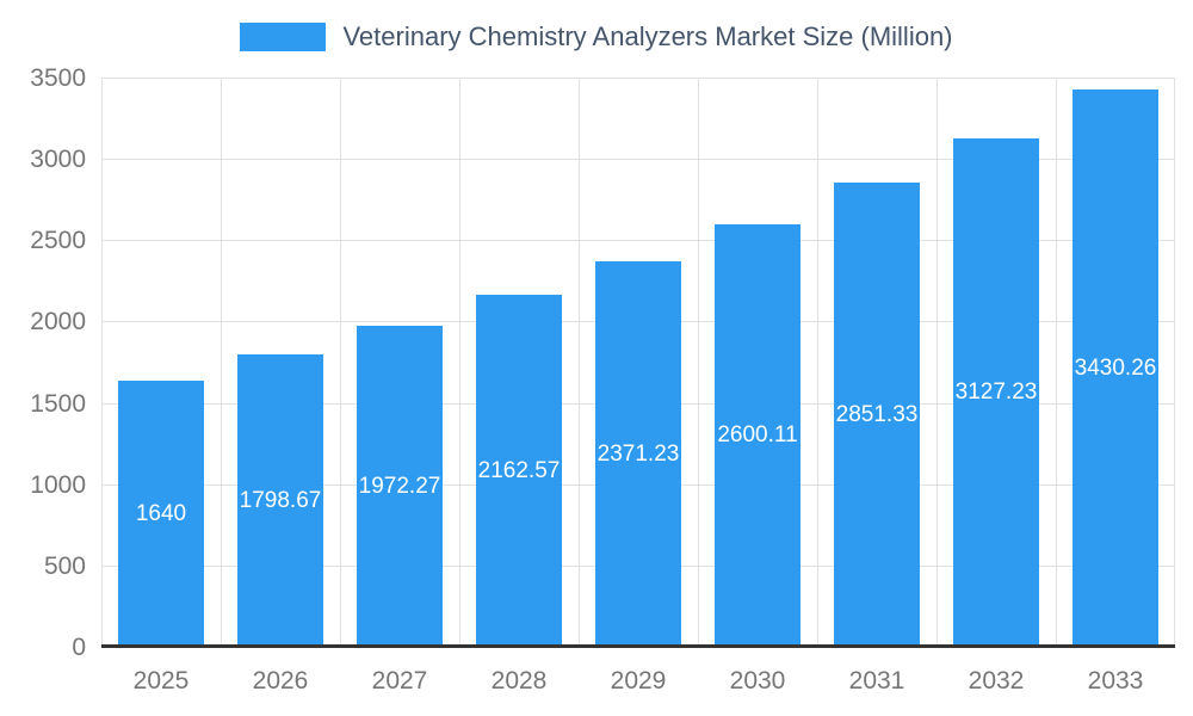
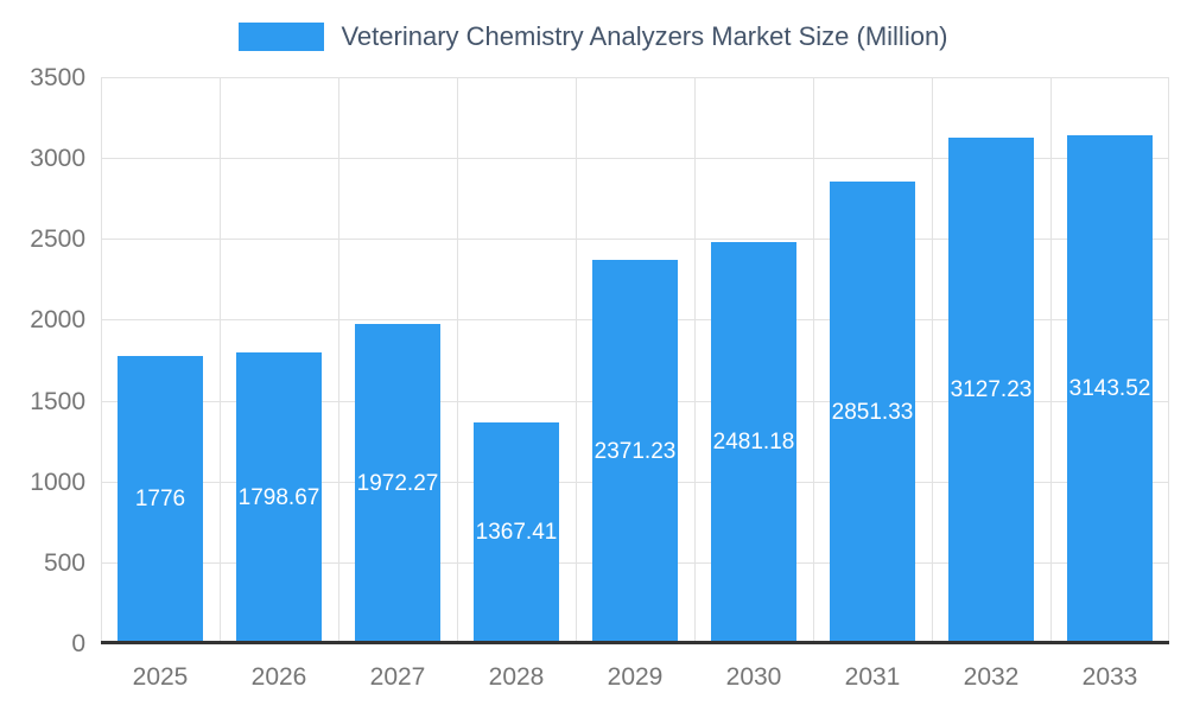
2025: 1640 -> 1776
2028: 2162.57 -> 1367.41
2030: 2600.11 -> 2481.18
2033: 3430.26 -> 3143.52
